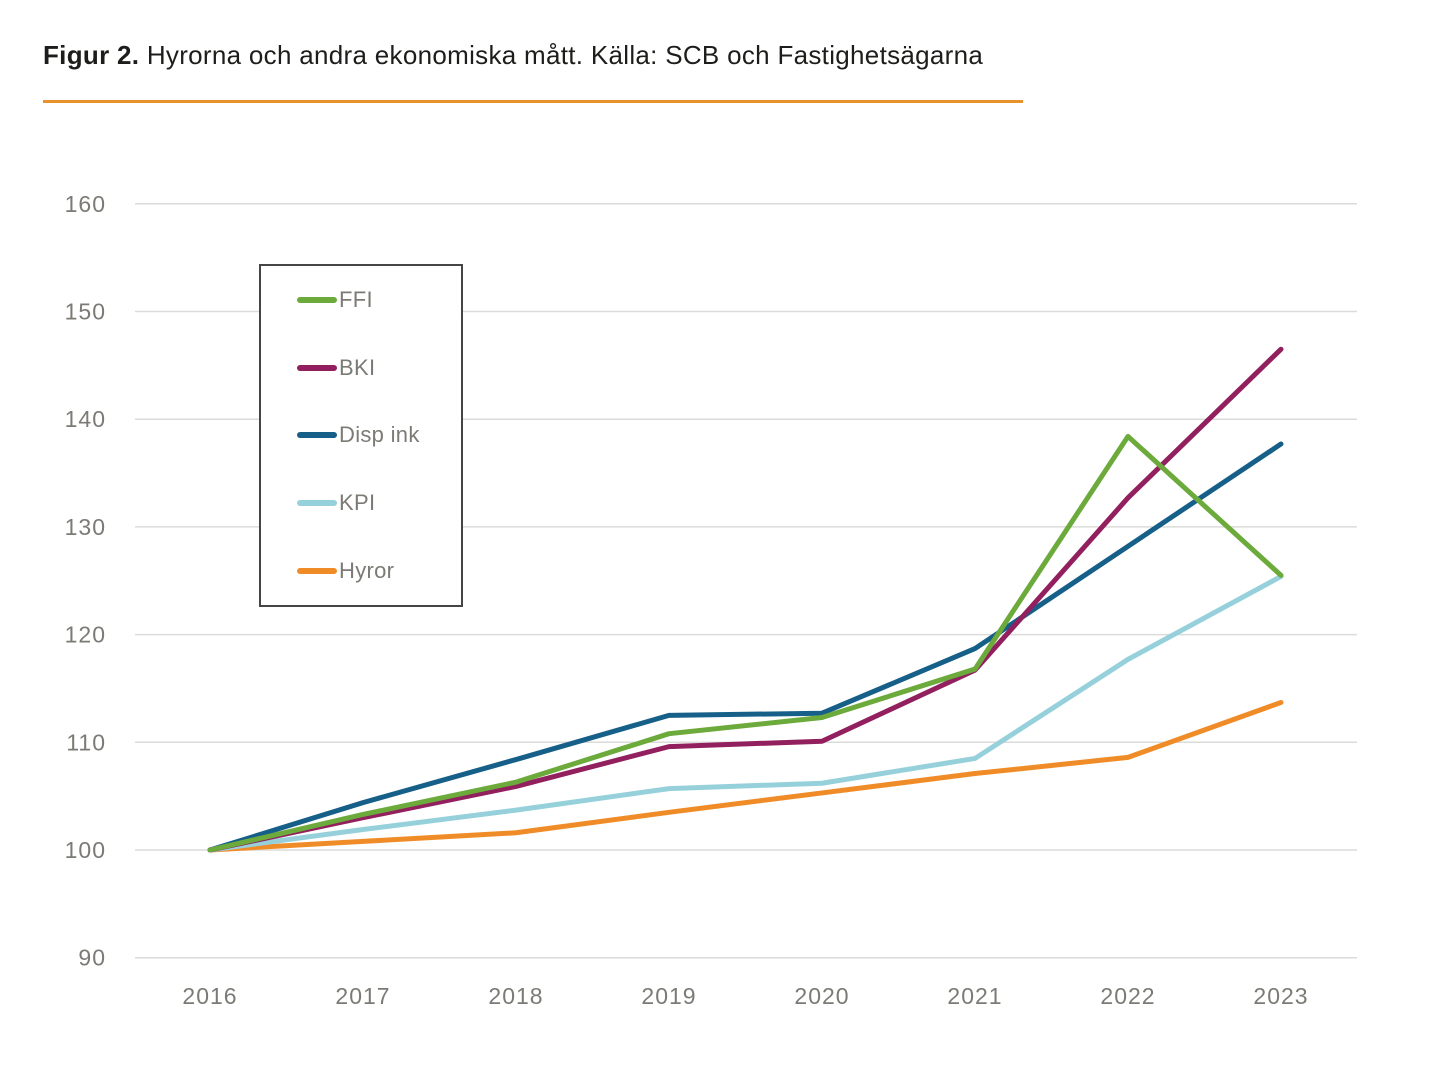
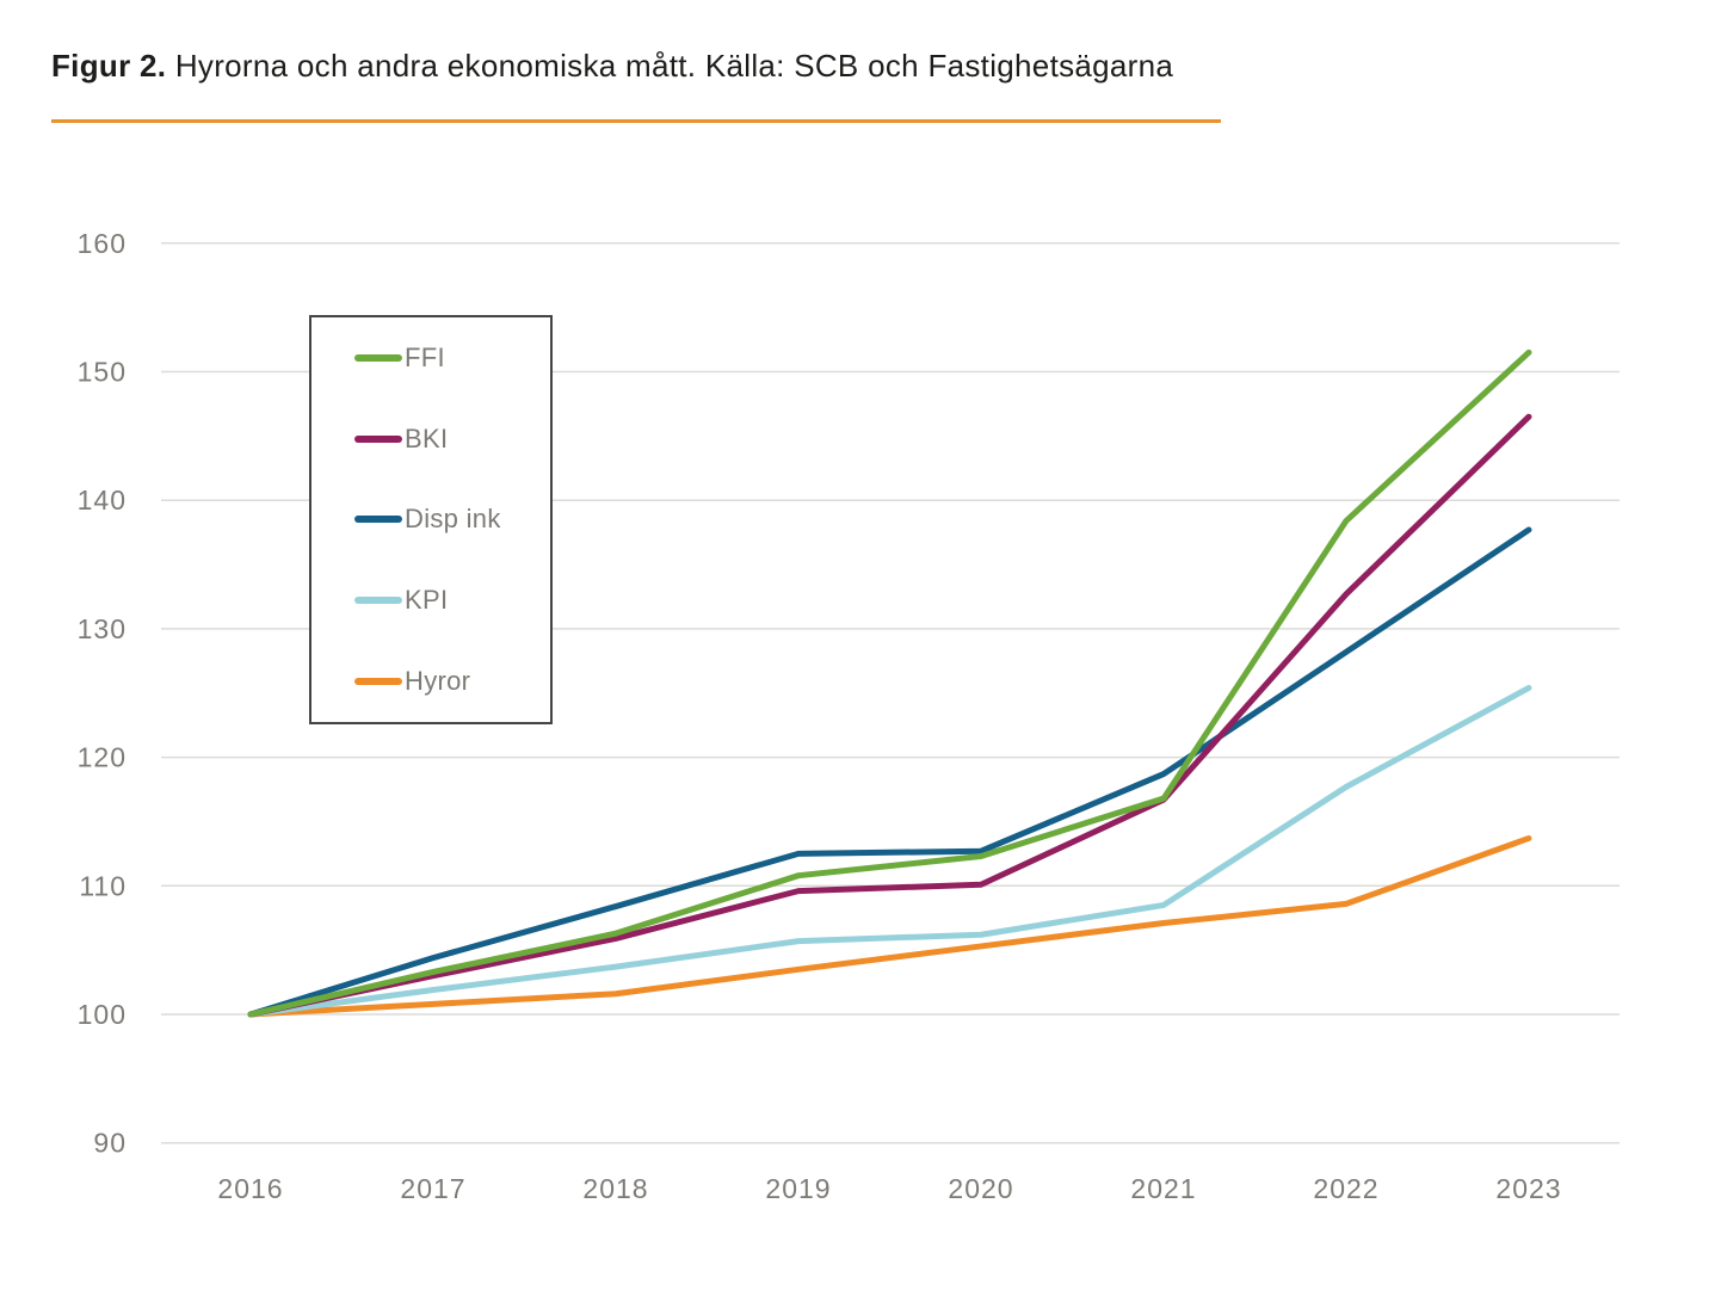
FFI/2023: 125.5 -> 151.5
